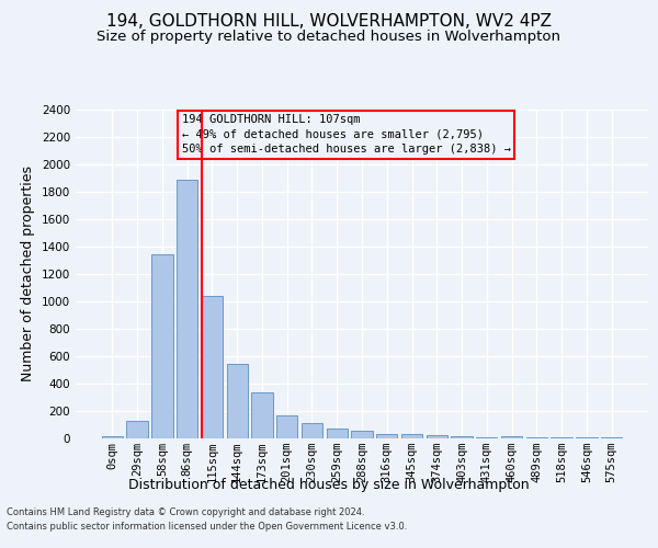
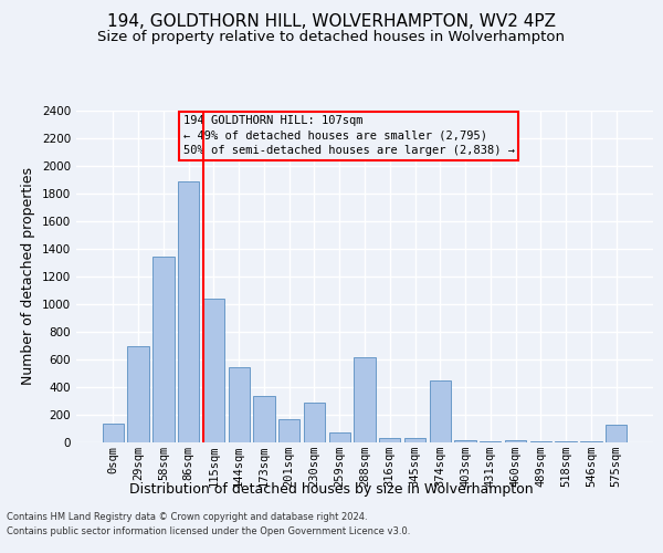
0sqm: 20 -> 140
29sqm: 120 -> 700
230sqm: 120 -> 290
288sqm: 60 -> 620
374sqm: 20 -> 450
575sqm: 10 -> 130
